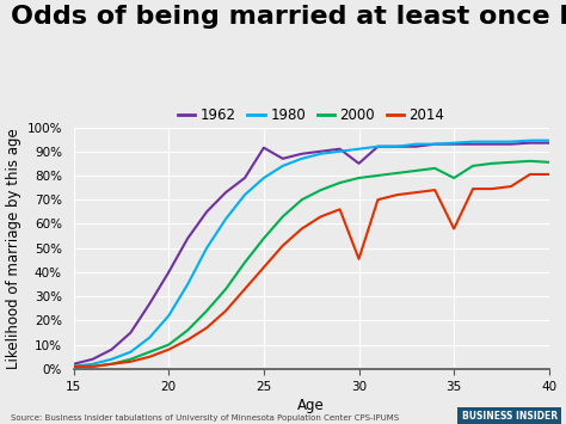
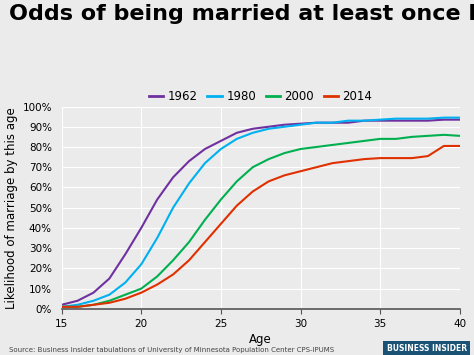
1962/25: 91.5% -> 83.0%
1962/30: 85.0% -> 91.5%
2014/30: 45.5% -> 68.0%
2000/35: 79.0% -> 84.0%
2014/35: 58.0% -> 74.5%
